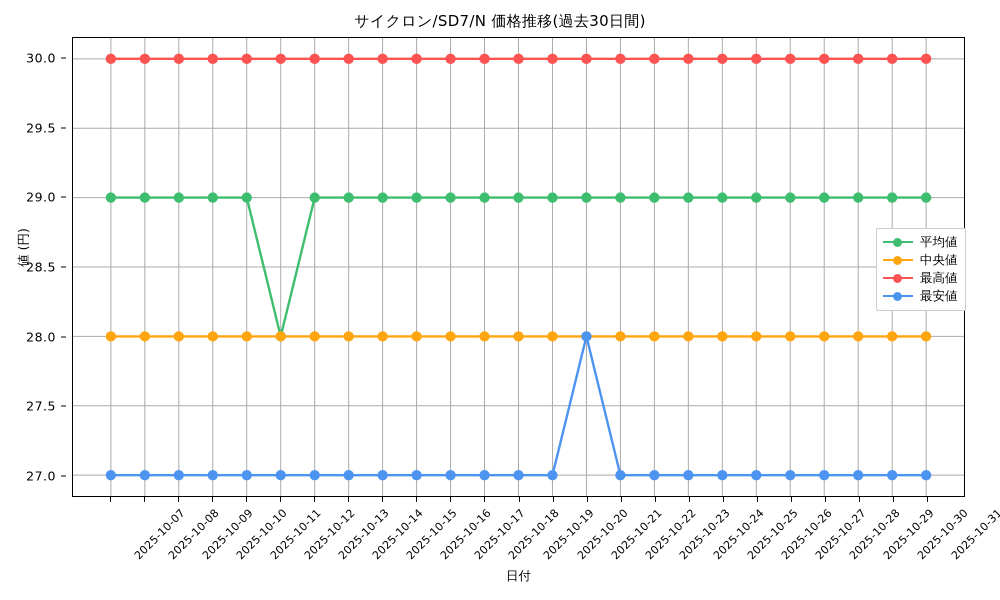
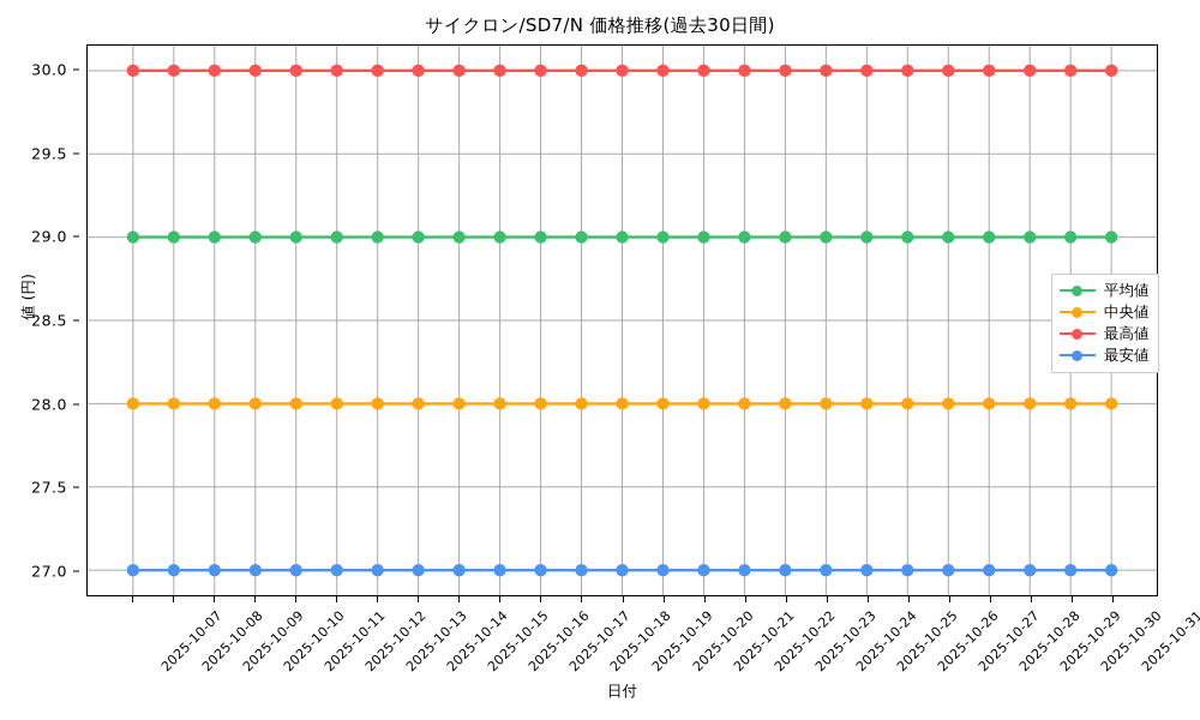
平均値/2025-10-12: 28 -> 29
最安値/2025-10-21: 28 -> 27
